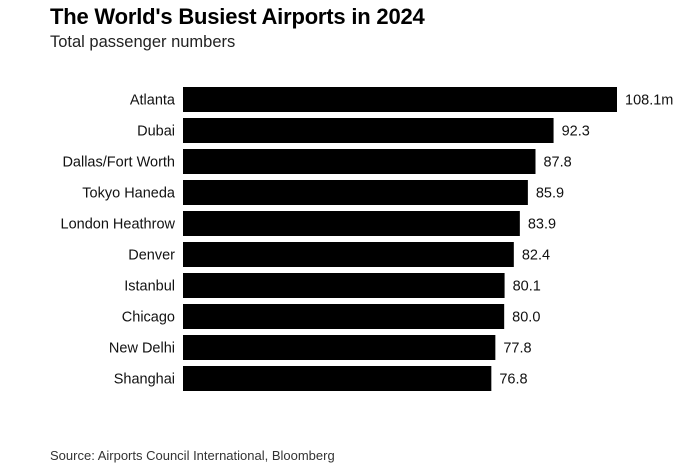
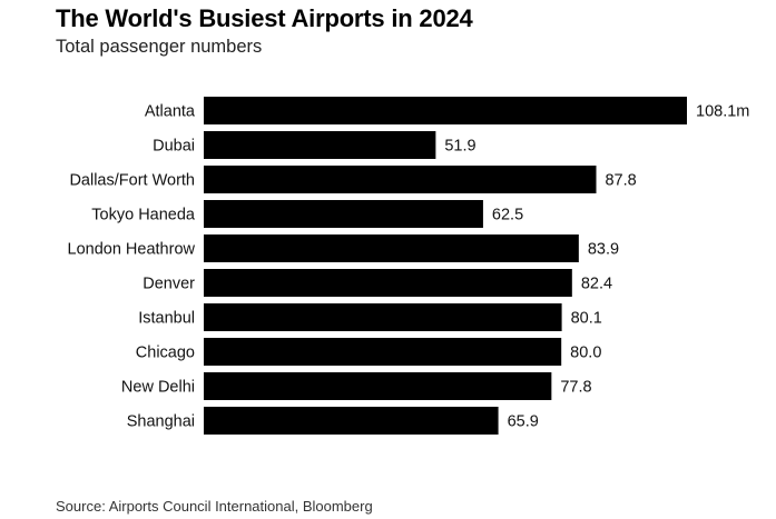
Dubai: 92.3 -> 51.9
Tokyo Haneda: 85.9 -> 62.5
Shanghai: 76.8 -> 65.9
